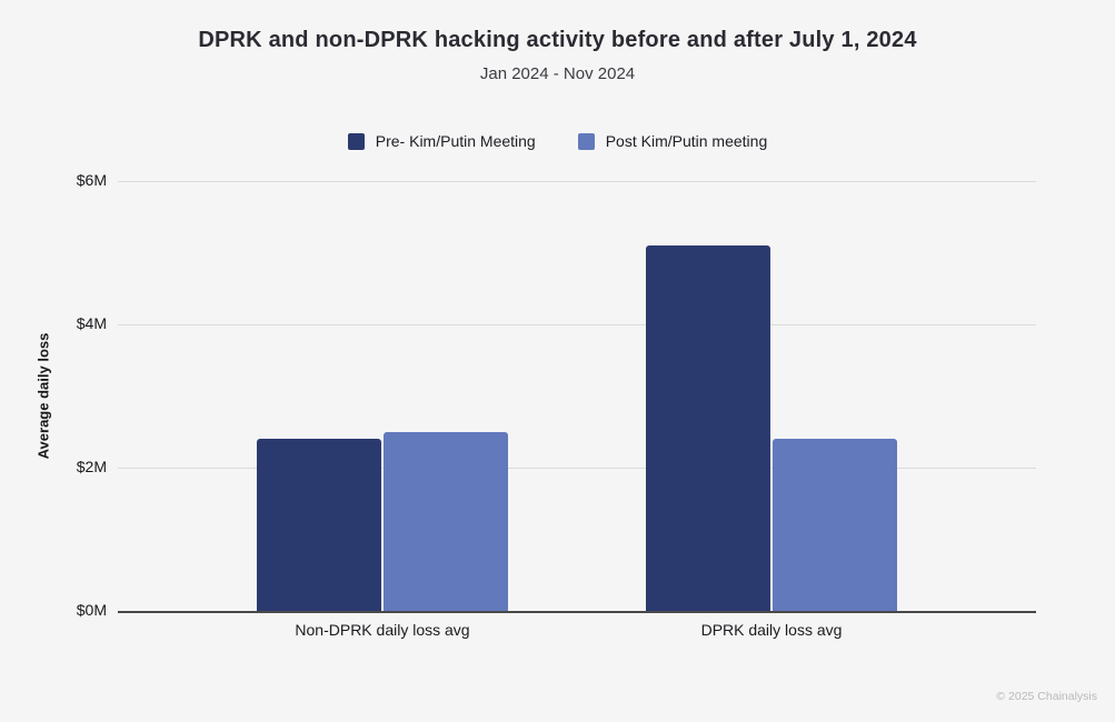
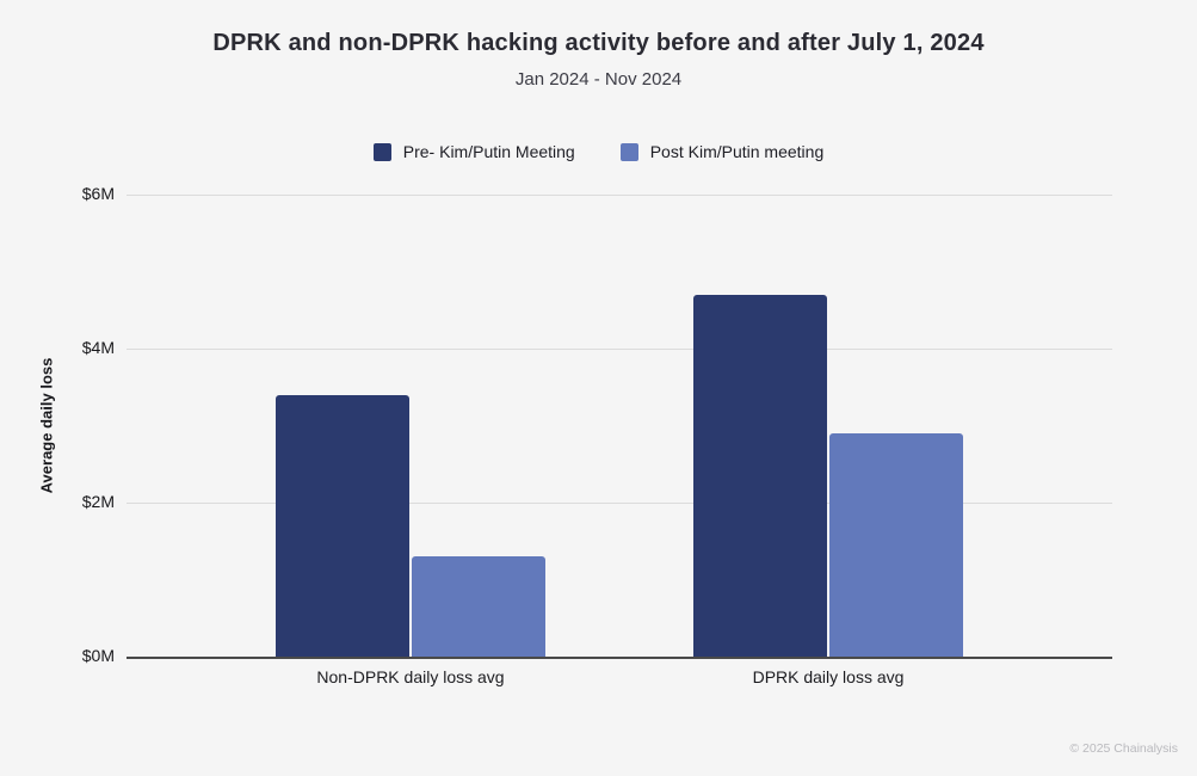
Pre- Kim/Putin Meeting/Non-DPRK daily loss avg: $2.4M -> $3.4M
Post Kim/Putin meeting/Non-DPRK daily loss avg: $2.5M -> $1.3M
Pre- Kim/Putin Meeting/DPRK daily loss avg: $5.1M -> $4.7M
Post Kim/Putin meeting/DPRK daily loss avg: $2.4M -> $2.9M
